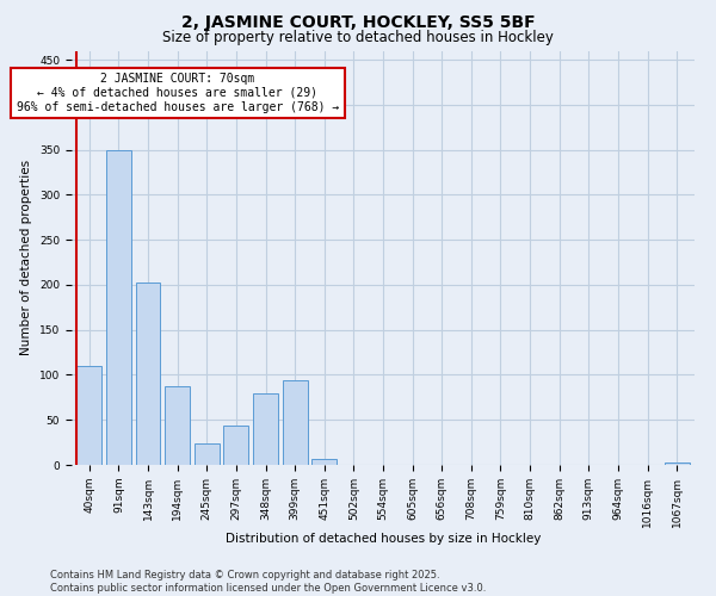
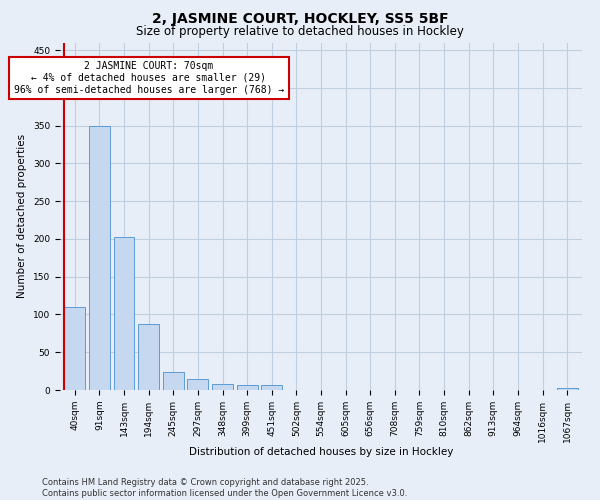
297sqm: 44 -> 15
348sqm: 80 -> 8
399sqm: 94 -> 6
